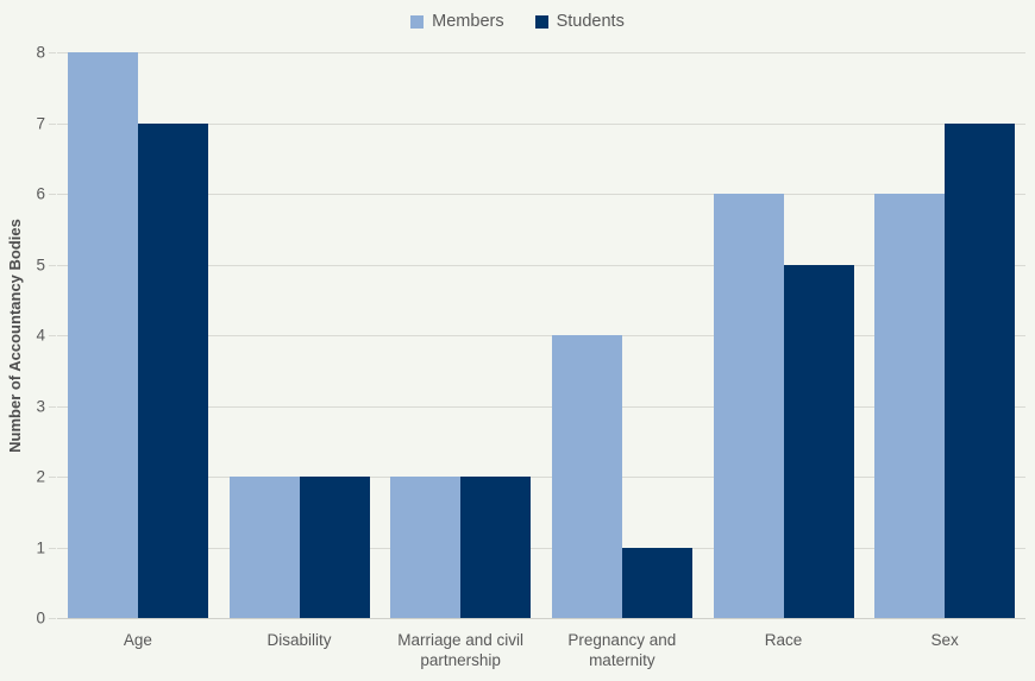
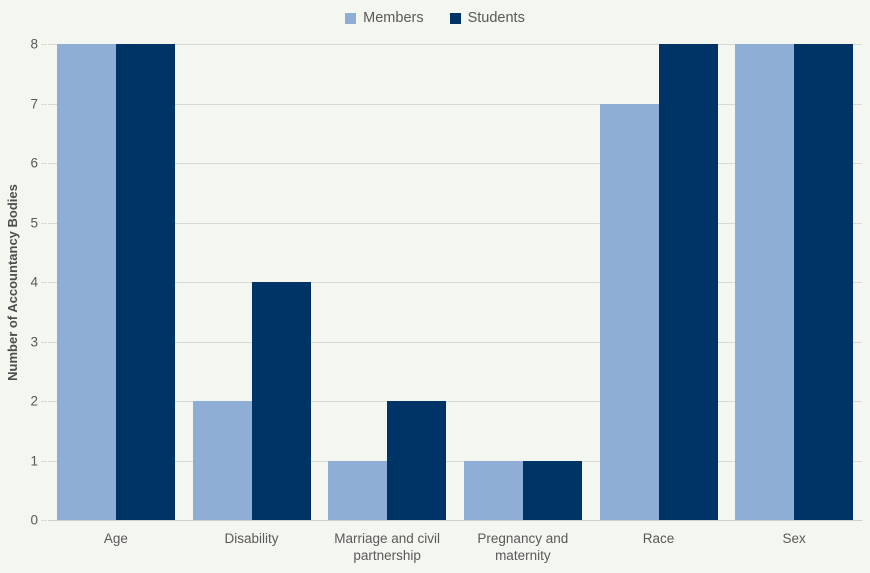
Students/Age: 7 -> 8
Students/Disability: 2 -> 4
Members/Marriage and civil partnership: 2 -> 1
Members/Pregnancy and maternity: 4 -> 1
Members/Race: 6 -> 7
Students/Race: 5 -> 8
Members/Sex: 6 -> 8
Students/Sex: 7 -> 8
